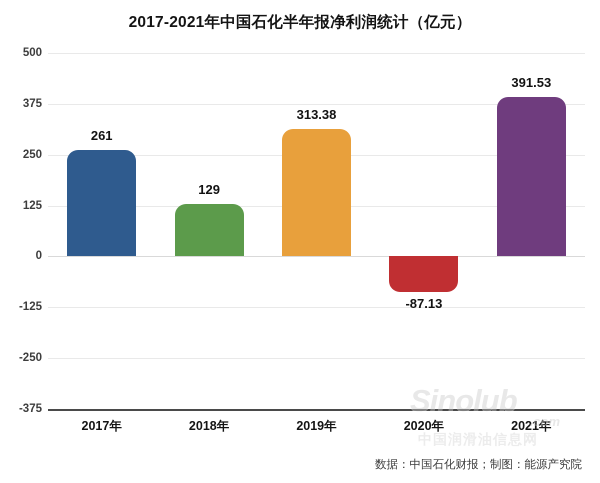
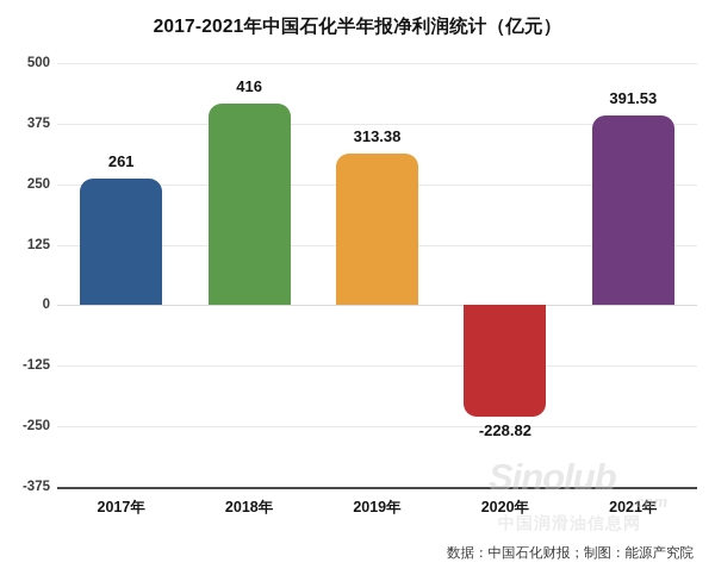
2018年: 129 -> 416
2020年: -87.13 -> -228.82
